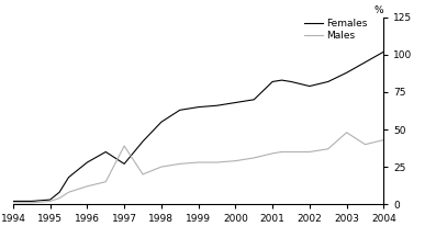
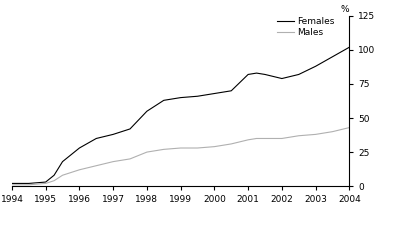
Females/1997: 27 -> 38
Males/1997: 39 -> 18
Males/2003: 48 -> 38
